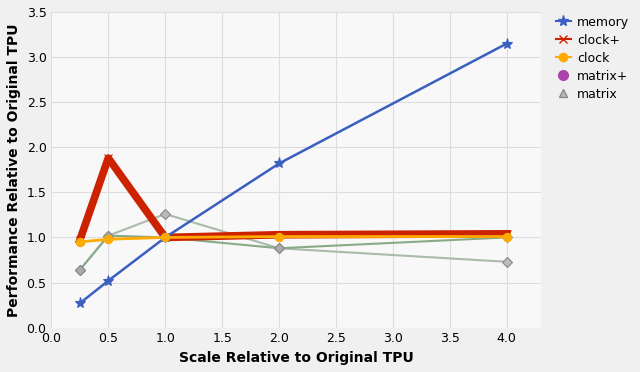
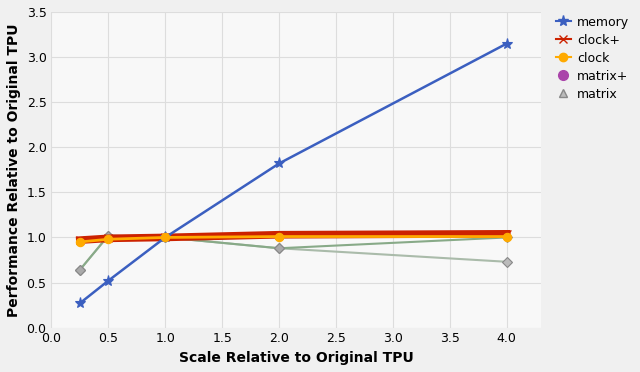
clock+/0.5: 1.88 -> 0.99
matrix/1.0: 1.26 -> 1.00
